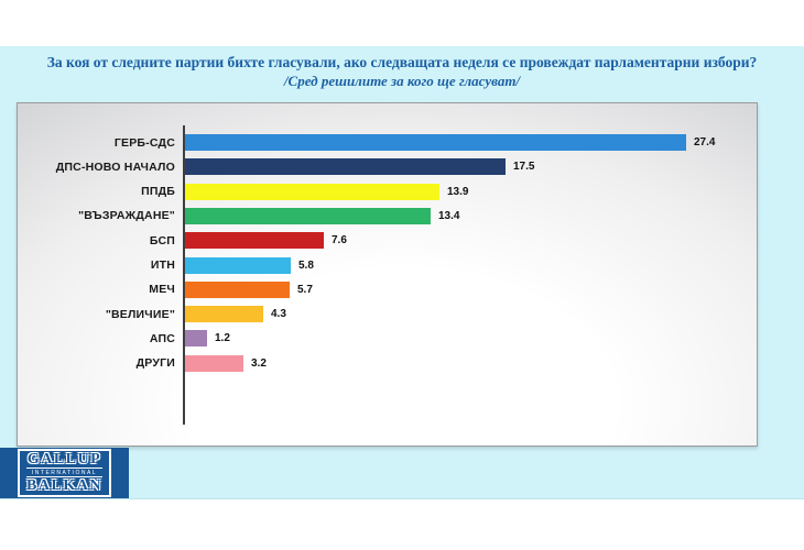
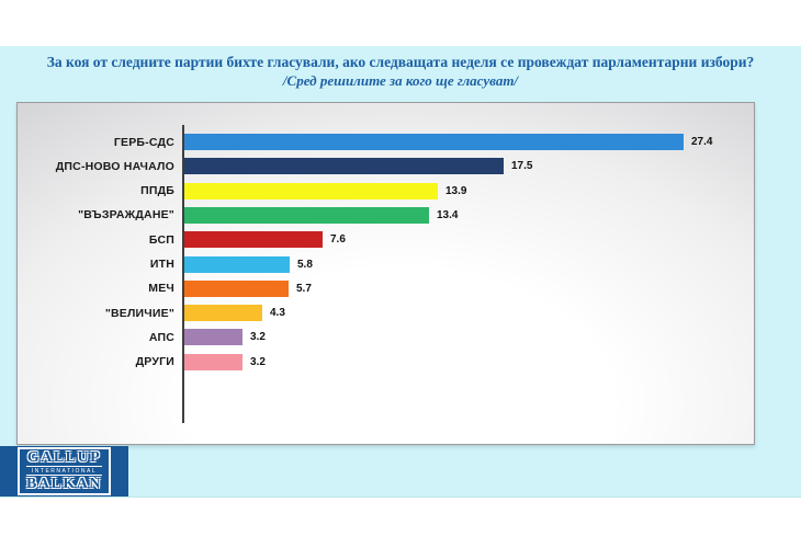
АПС: 1.2 -> 3.2
